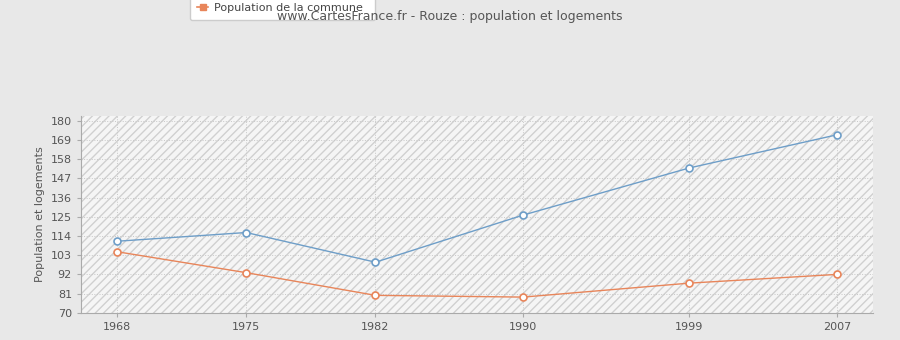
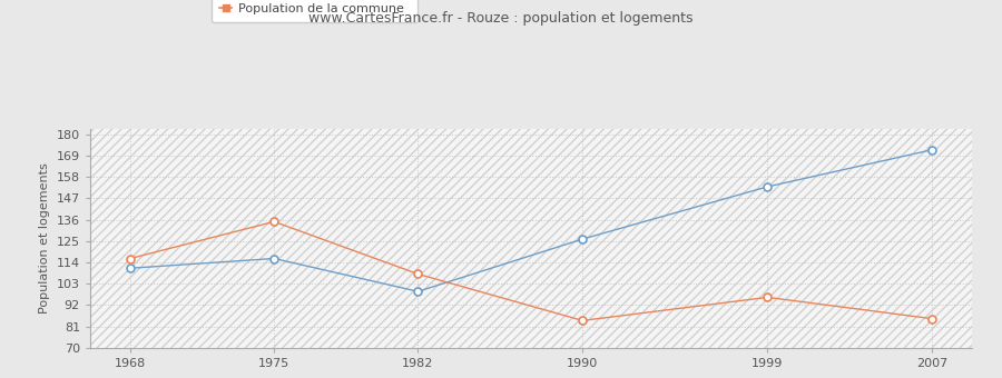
Population de la commune/1968: 105 -> 116
Population de la commune/1975: 93 -> 135
Population de la commune/1982: 80 -> 108
Population de la commune/1990: 79 -> 84
Population de la commune/1999: 87 -> 96
Population de la commune/2007: 92 -> 85
